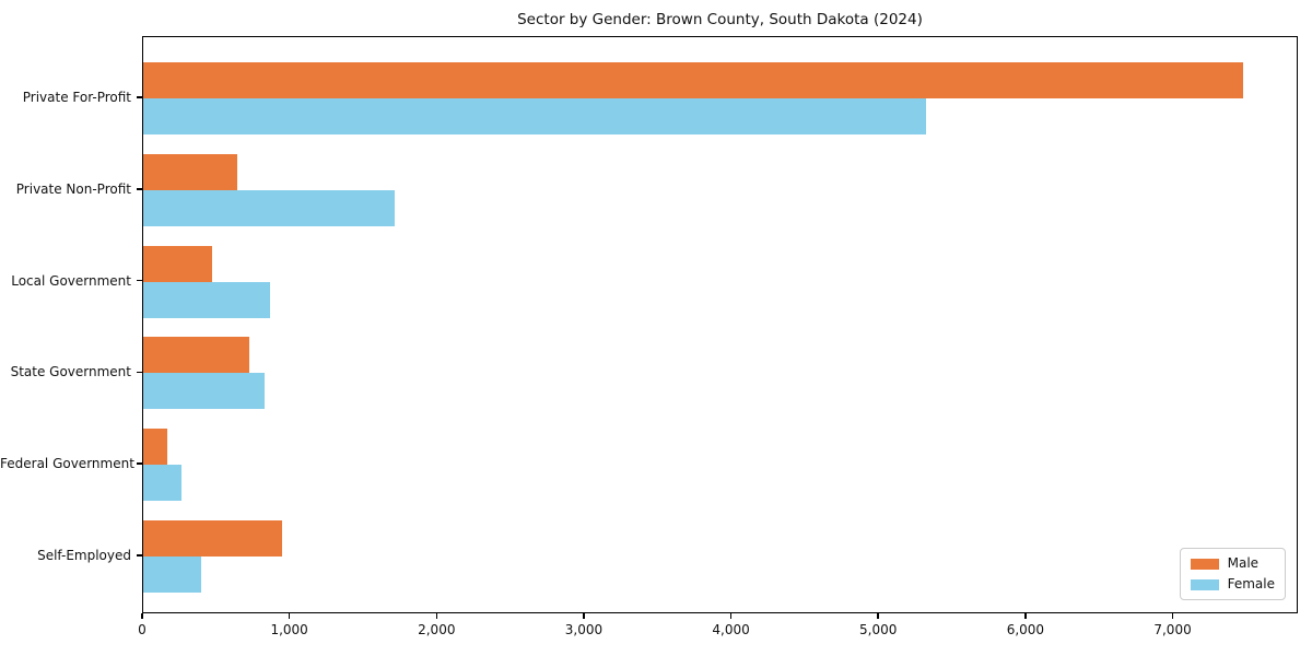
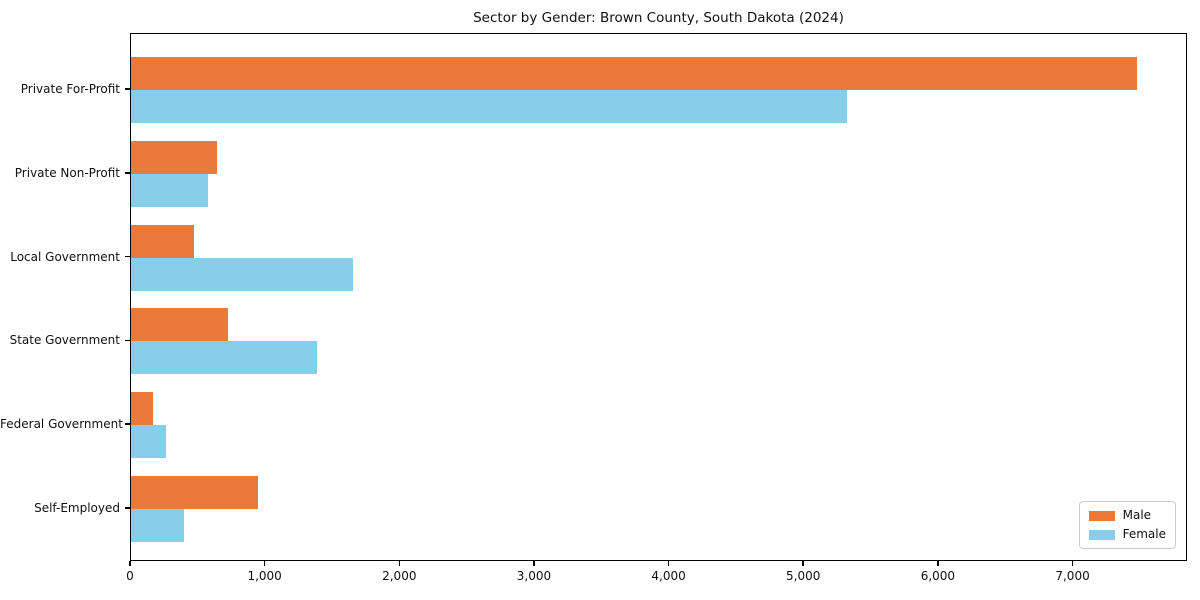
Female/Private Non-Profit: 1710 -> 570
Female/Local Government: 860 -> 1650
Female/State Government: 820 -> 1380
